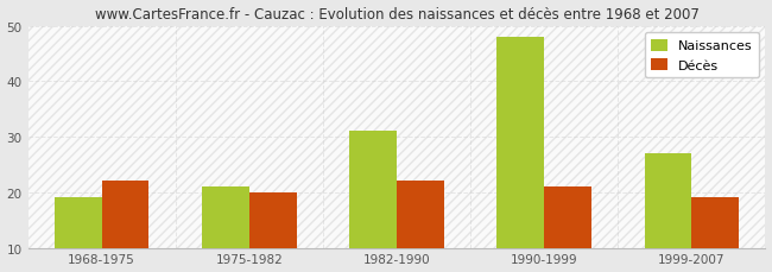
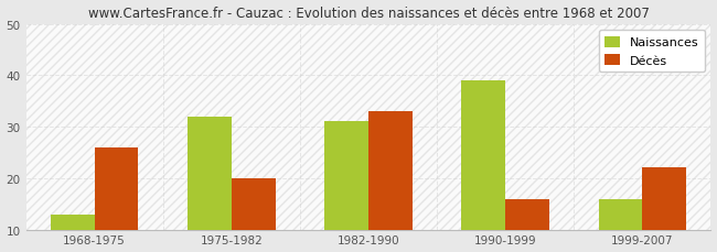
Naissances/1968-1975: 19 -> 13
Décès/1968-1975: 22 -> 26
Naissances/1975-1982: 21 -> 32
Décès/1982-1990: 22 -> 33
Naissances/1990-1999: 48 -> 39
Décès/1990-1999: 21 -> 16
Naissances/1999-2007: 27 -> 16
Décès/1999-2007: 19 -> 22
